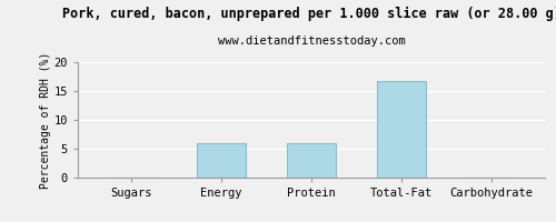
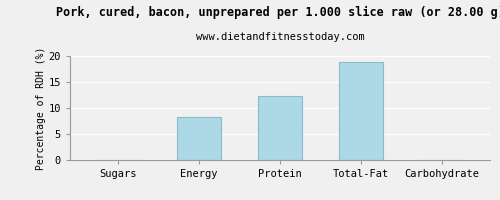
Energy: 6.0 -> 8.2
Protein: 6.0 -> 12.4
Total-Fat: 16.7 -> 18.8
